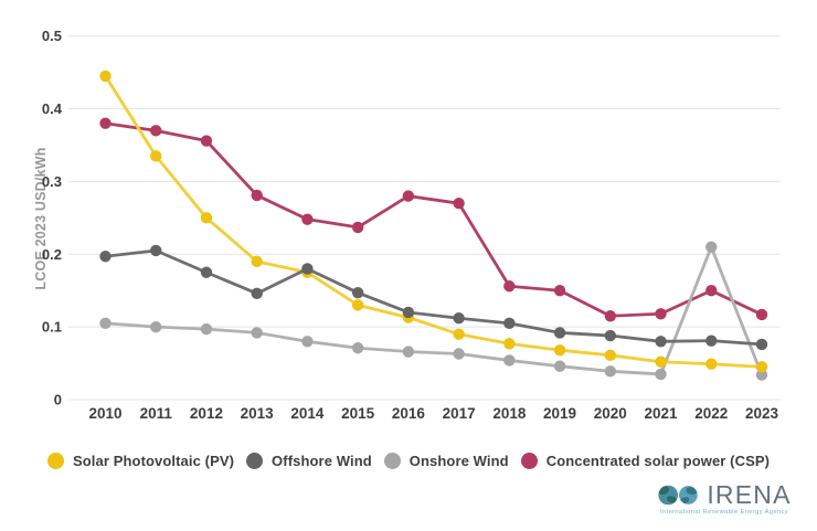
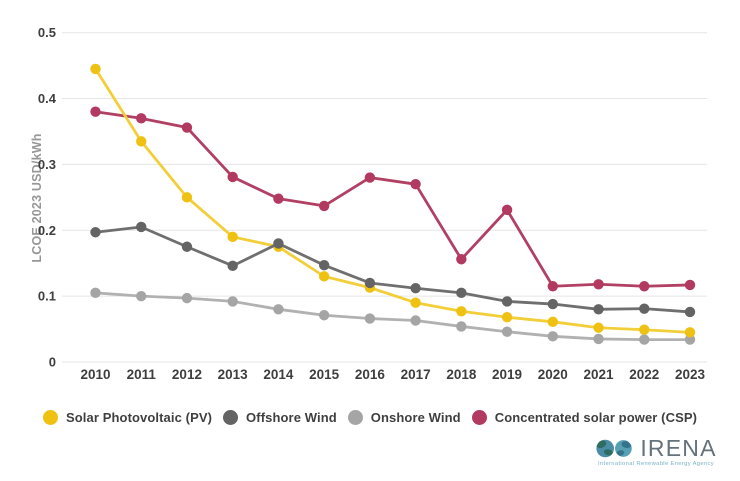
Concentrated solar power (CSP)/2019: 0.15 -> 0.23
Onshore Wind/2022: 0.21 -> 0.03
Concentrated solar power (CSP)/2022: 0.15 -> 0.12
